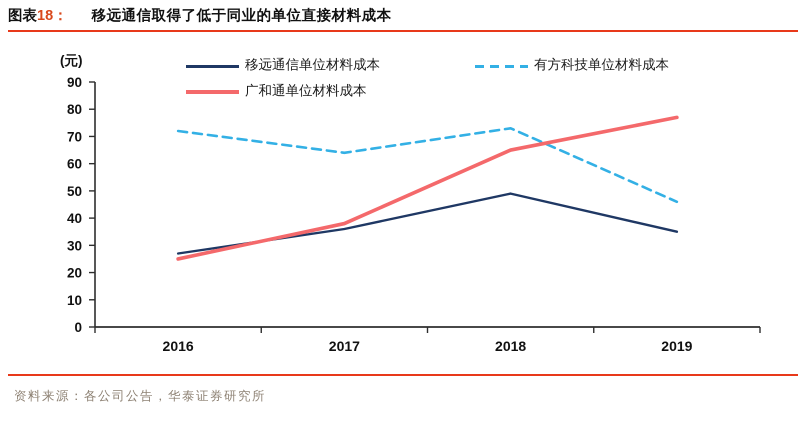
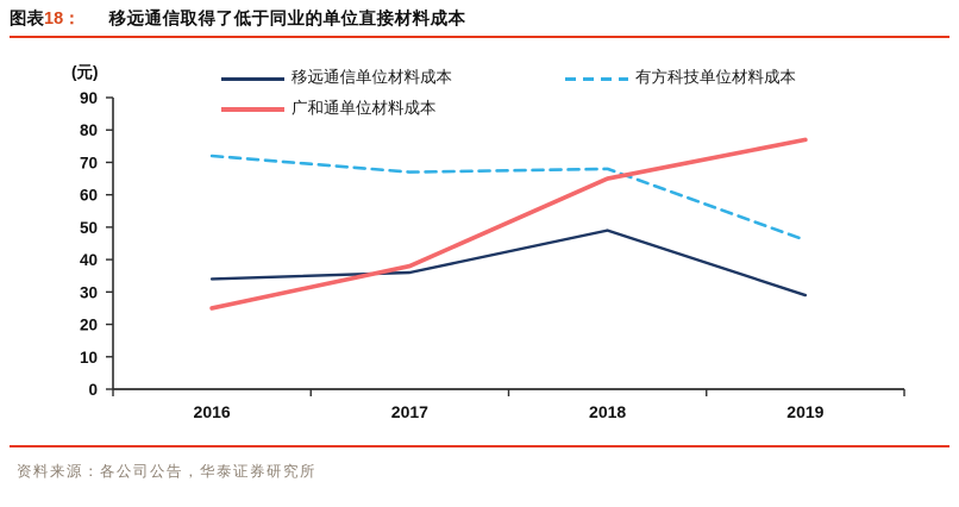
移远通信单位材料成本/2016: 27 -> 34
有方科技单位材料成本/2017: 64 -> 67
有方科技单位材料成本/2018: 73 -> 68
移远通信单位材料成本/2019: 35 -> 29
